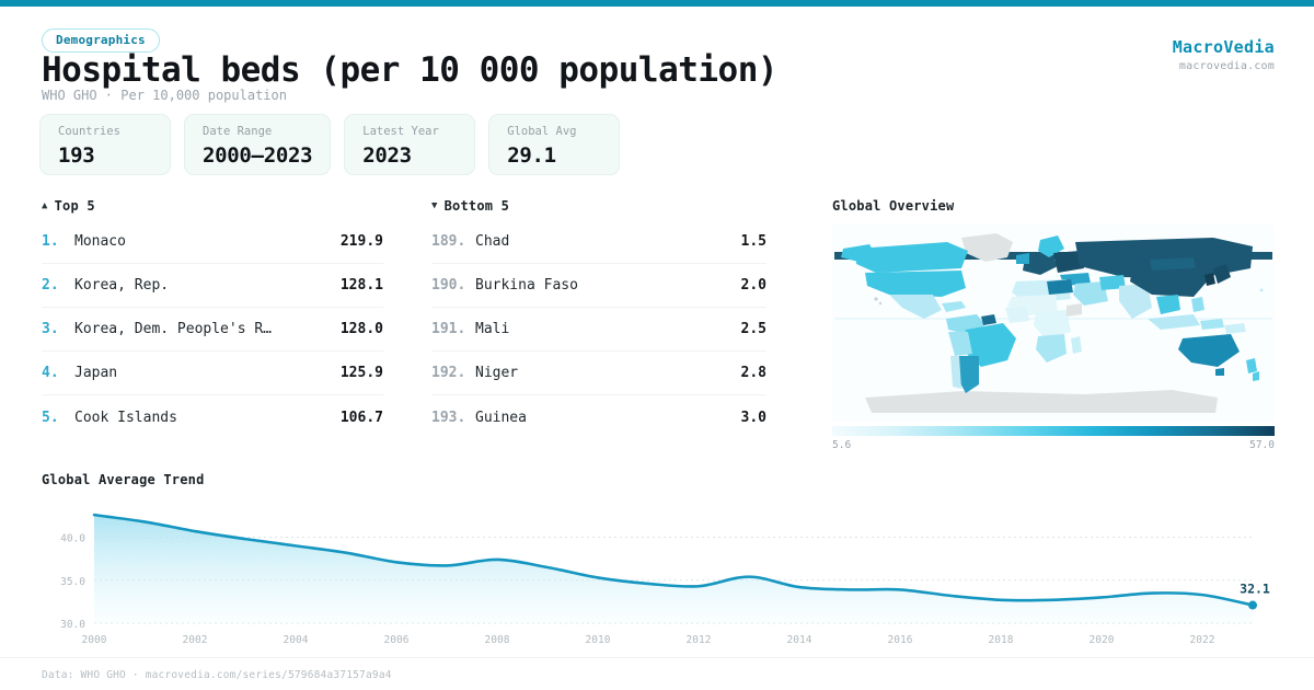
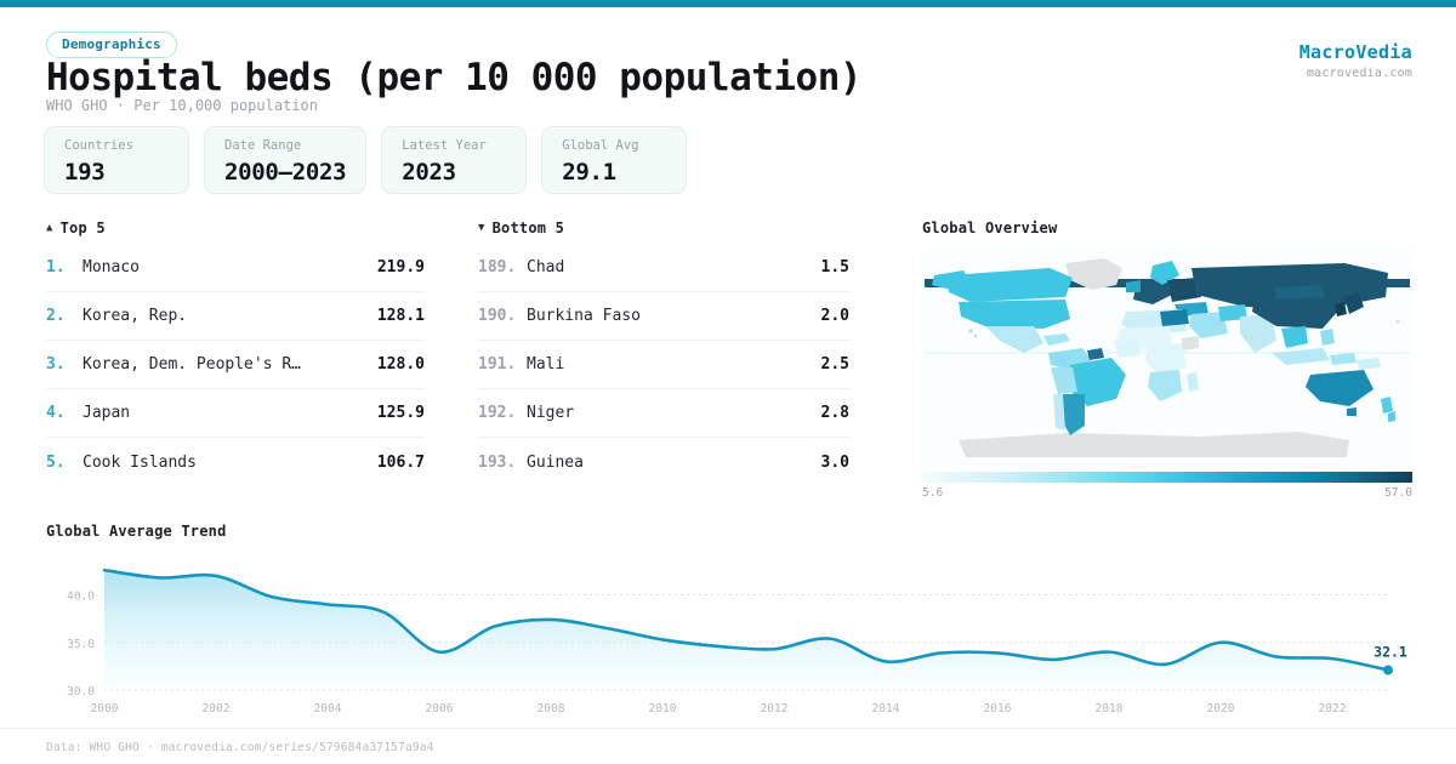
2002: 41 -> 42
2006: 37 -> 34
2014: 34 -> 33
2018: 33 -> 34
2020: 33 -> 35
